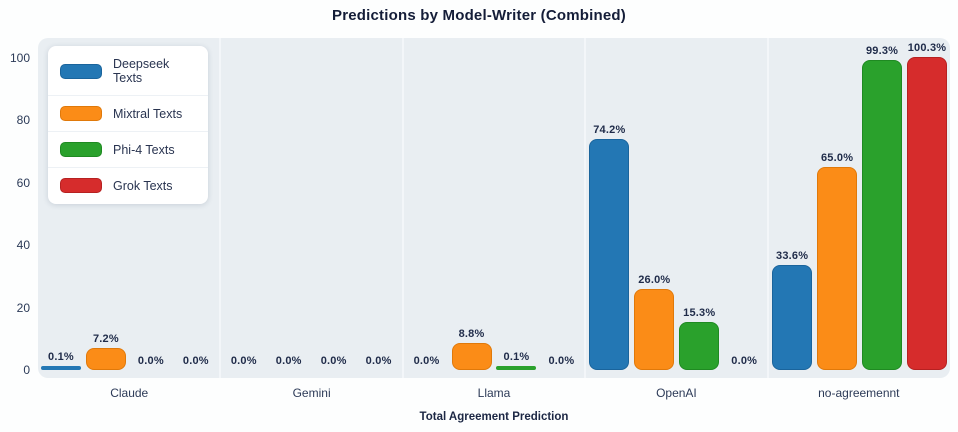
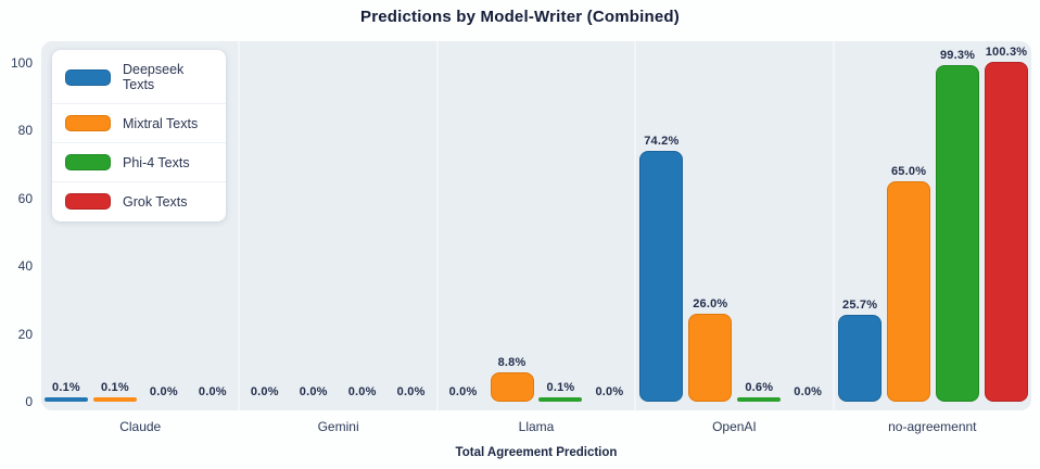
Mixtral Texts/Claude: 7.2% -> 0.1%
Phi-4 Texts/OpenAI: 15.3% -> 0.6%
Deepseek Texts/no-agreemennt: 33.6% -> 25.7%
